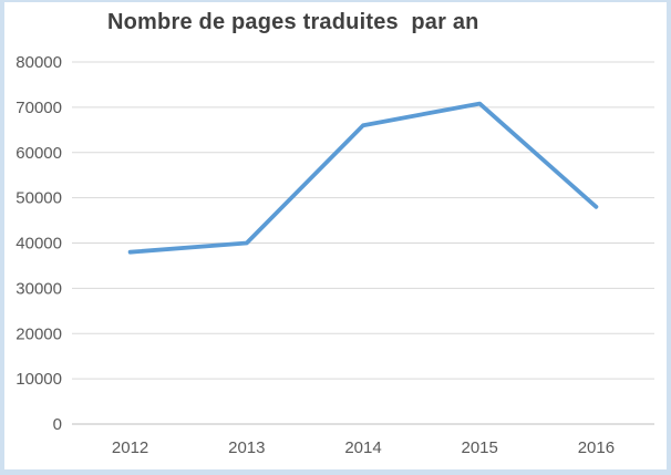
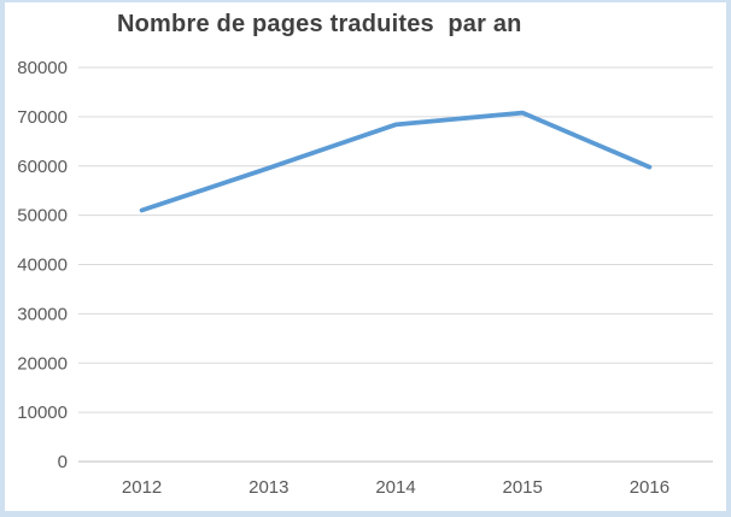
2012: 38000 -> 51000
2013: 40000 -> 60000
2014: 66000 -> 68000
2016: 48000 -> 60000
